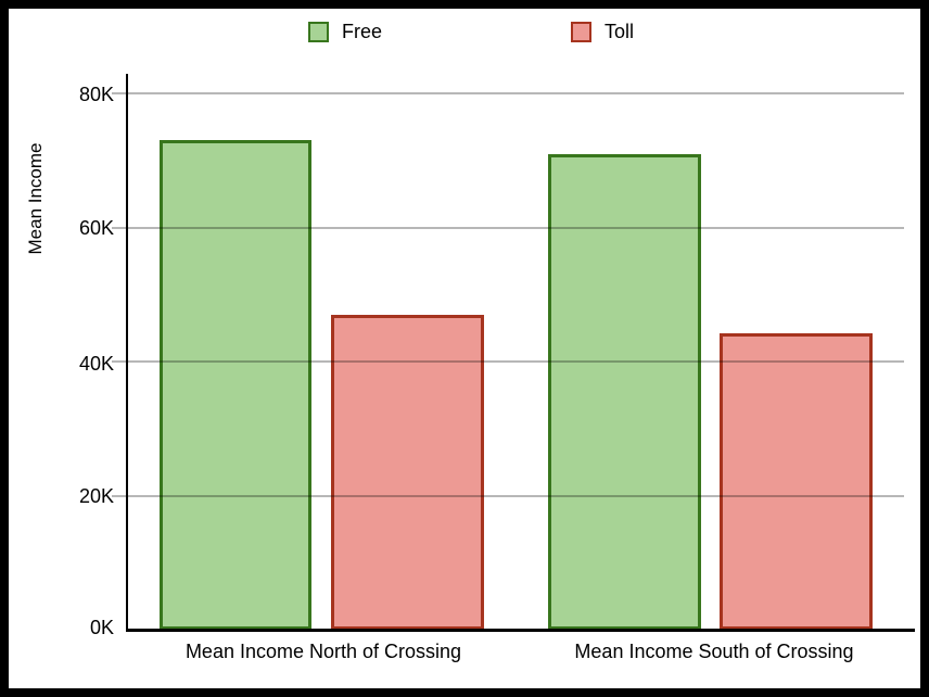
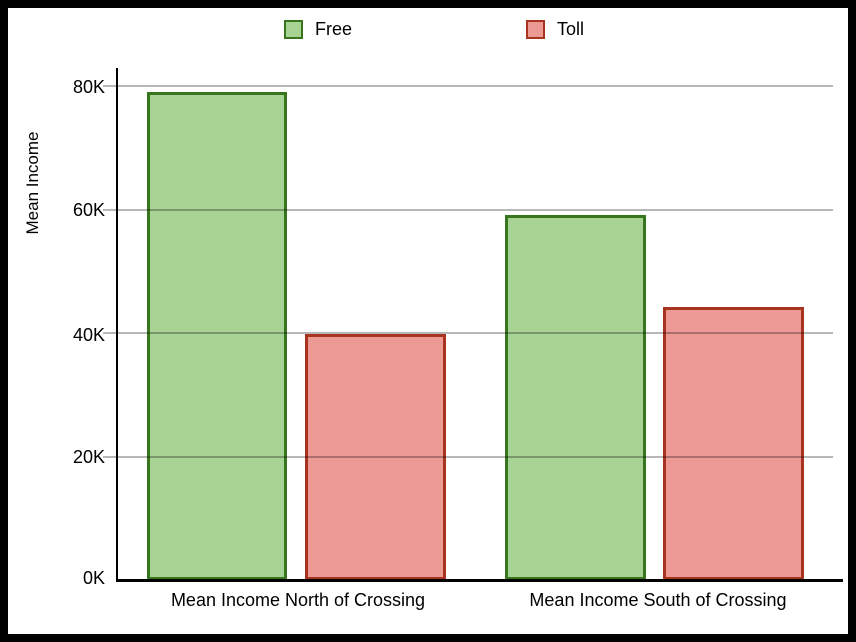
Free/Mean Income North of Crossing: 73K -> 79K
Toll/Mean Income North of Crossing: 47K -> 40K
Free/Mean Income South of Crossing: 71K -> 59K
